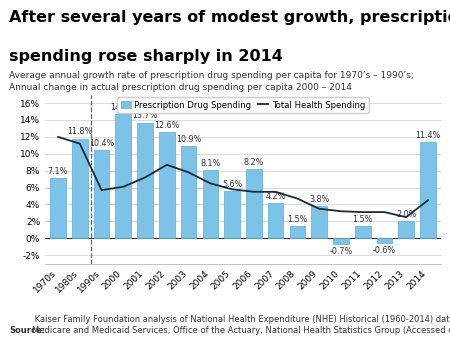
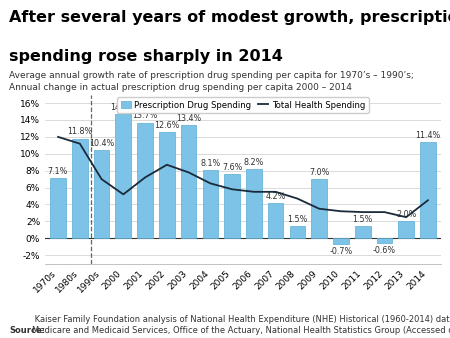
Total Health Spending/1990s: 5.7% -> 7.0%
Total Health Spending/2000: 6.1% -> 5.2%
Prescription Drug Spending/2003: 10.9% -> 13.4%
Prescription Drug Spending/2005: 5.6% -> 7.6%
Prescription Drug Spending/2009: 3.8% -> 7.0%
